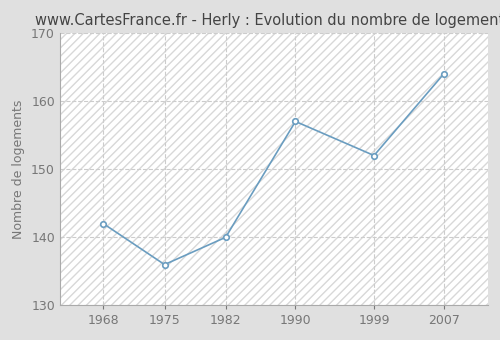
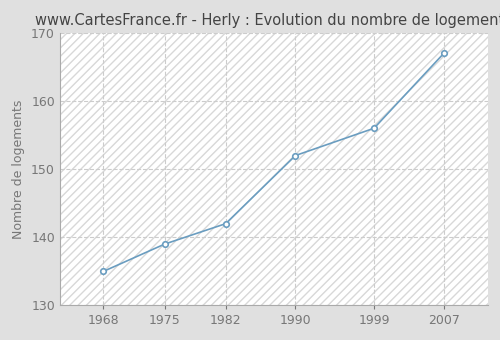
1968: 142 -> 135
1975: 136 -> 139
1982: 140 -> 142
1990: 157 -> 152
1999: 152 -> 156
2007: 164 -> 167
